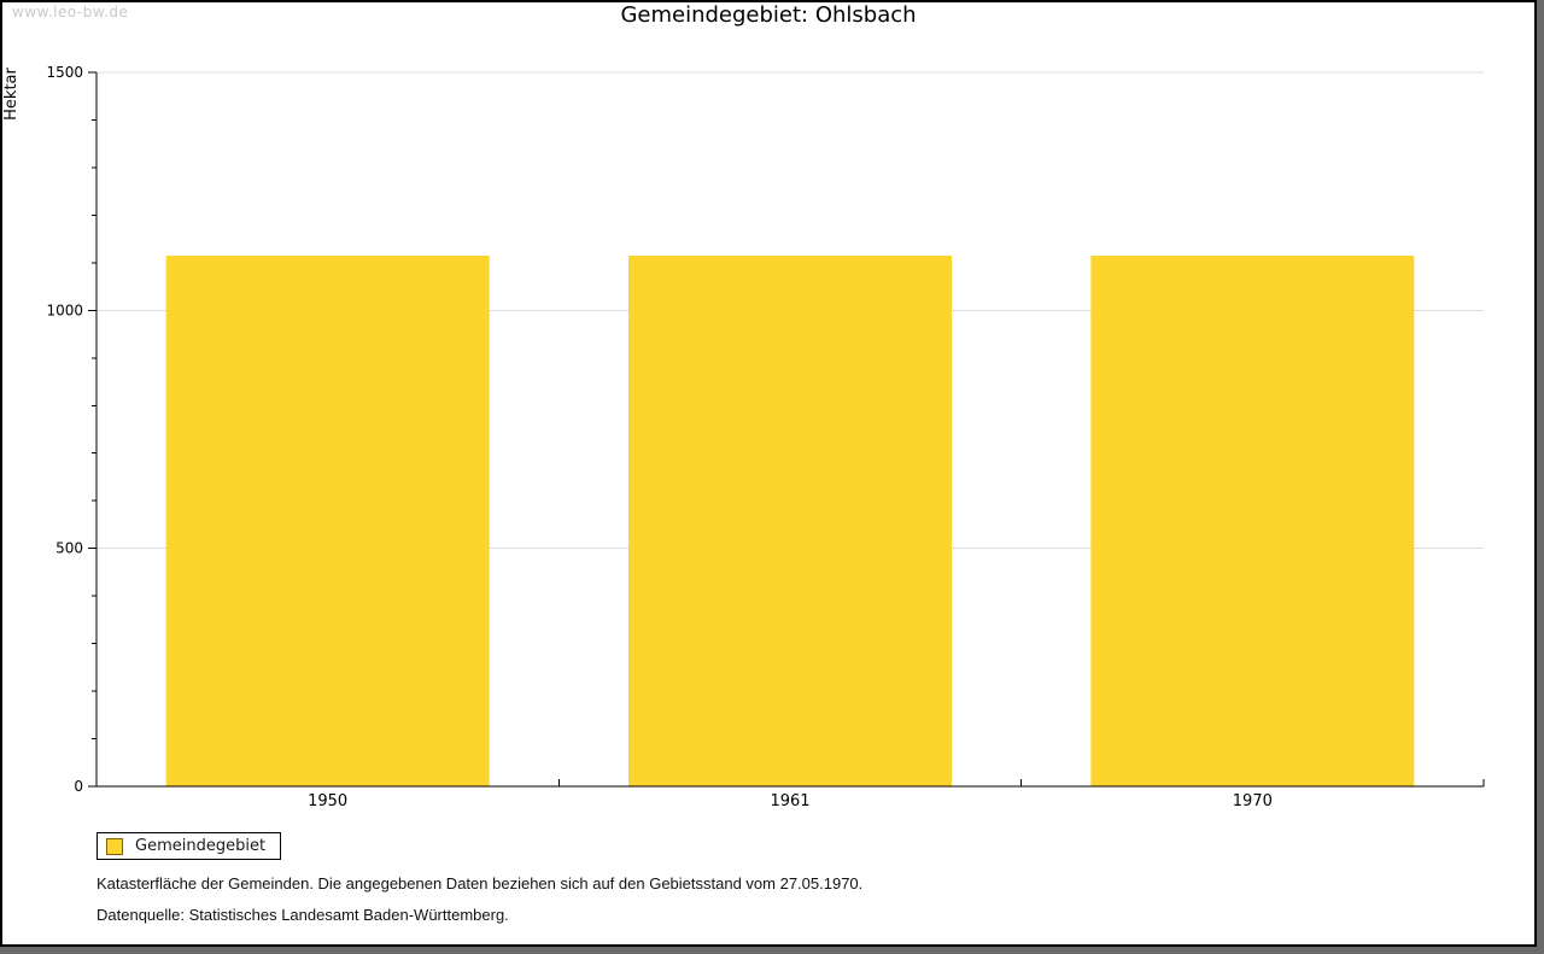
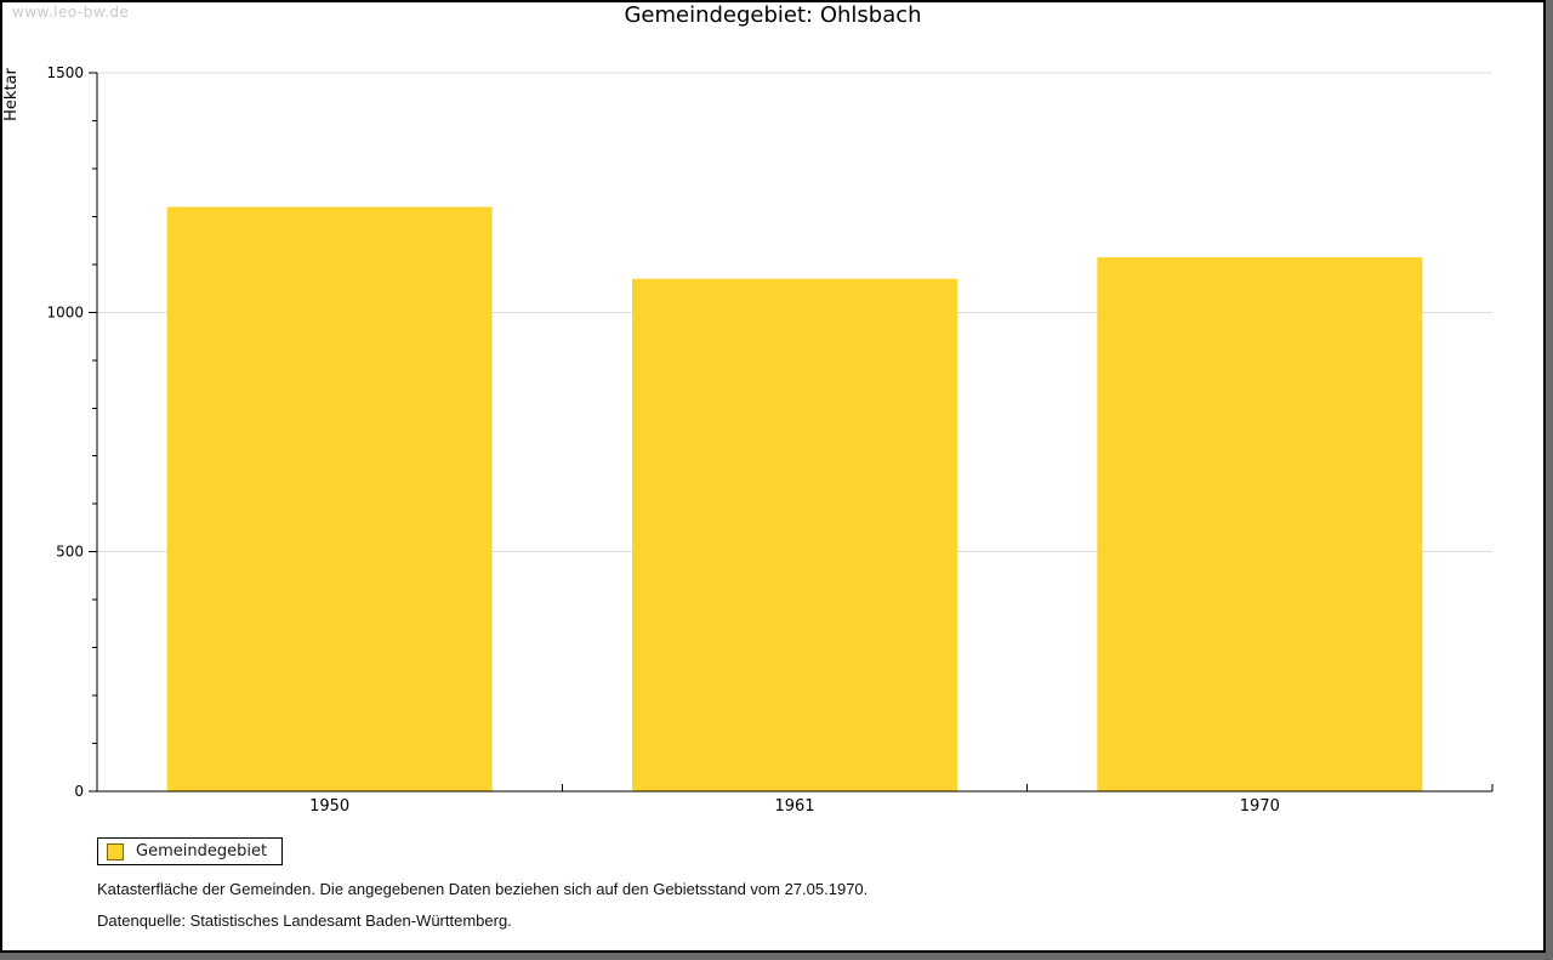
1950: 1120 -> 1220
1961: 1120 -> 1070
